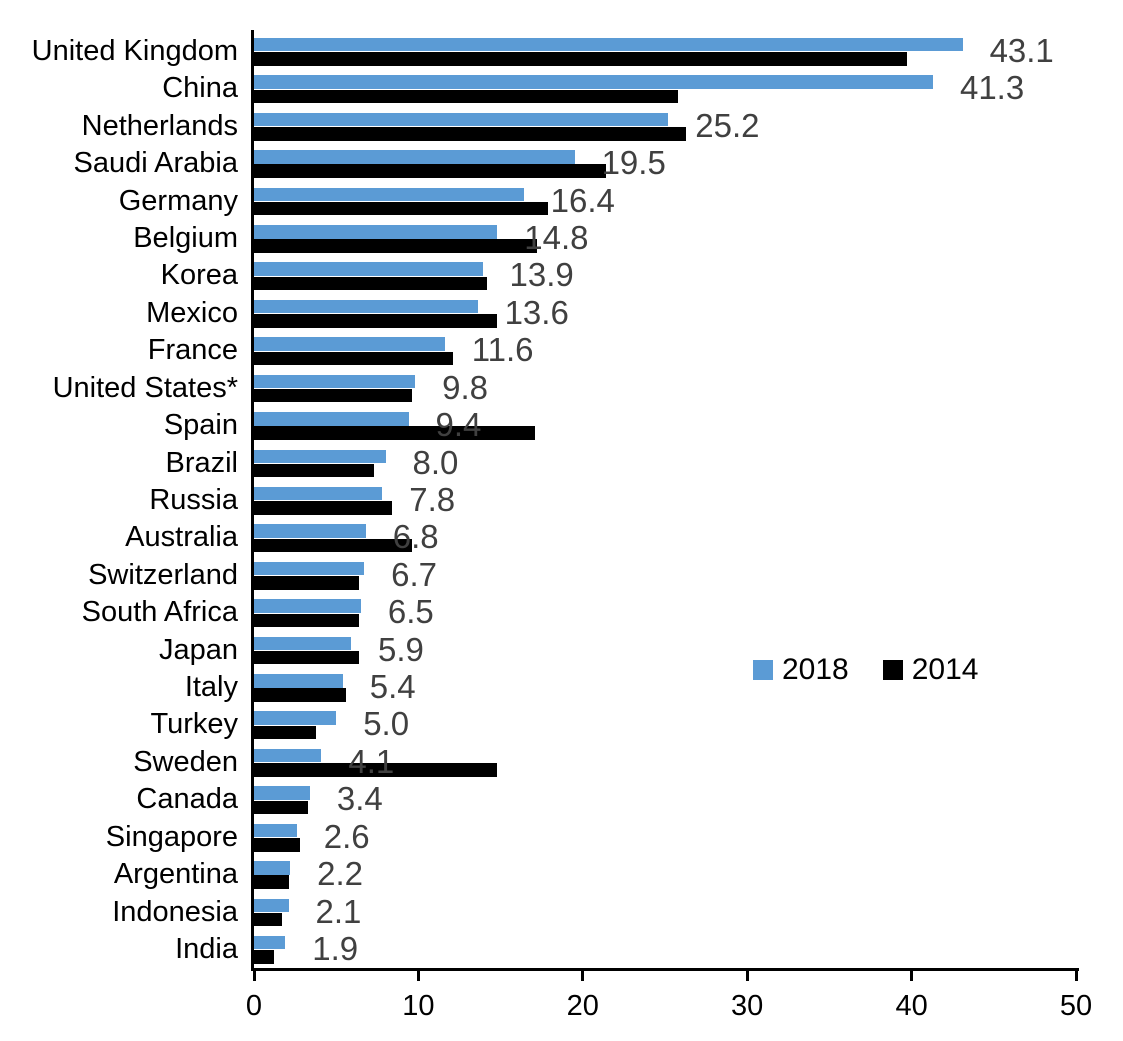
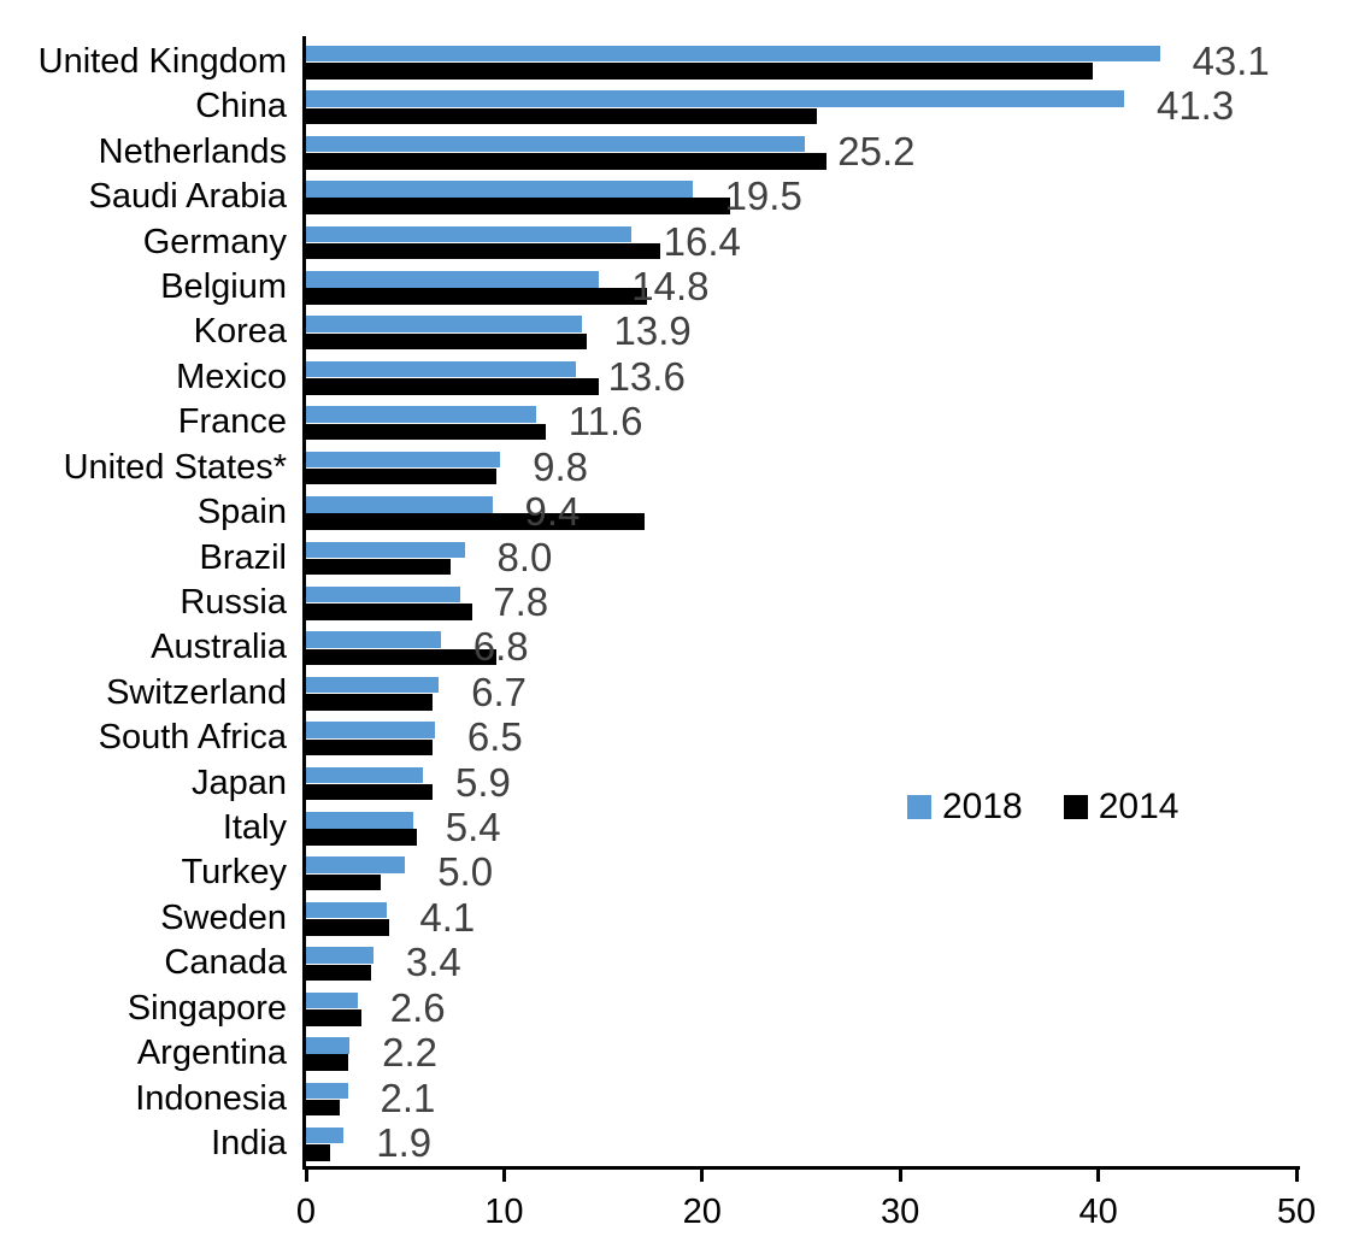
2014/Sweden: 14.8 -> 4.2
